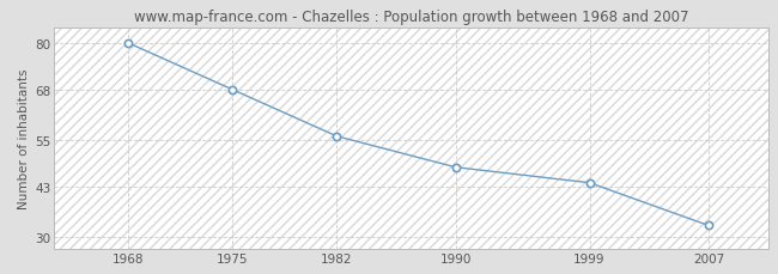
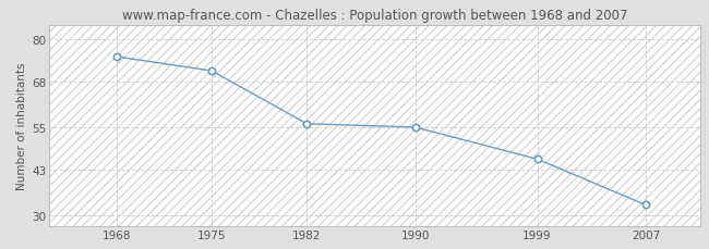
1968: 80 -> 75
1975: 68 -> 71
1990: 48 -> 55
1999: 44 -> 46
